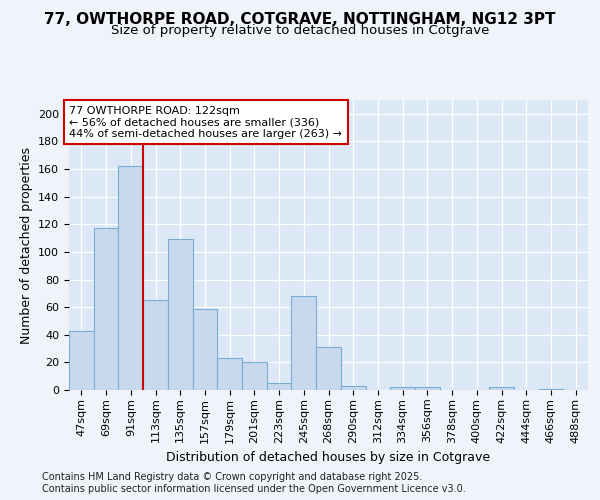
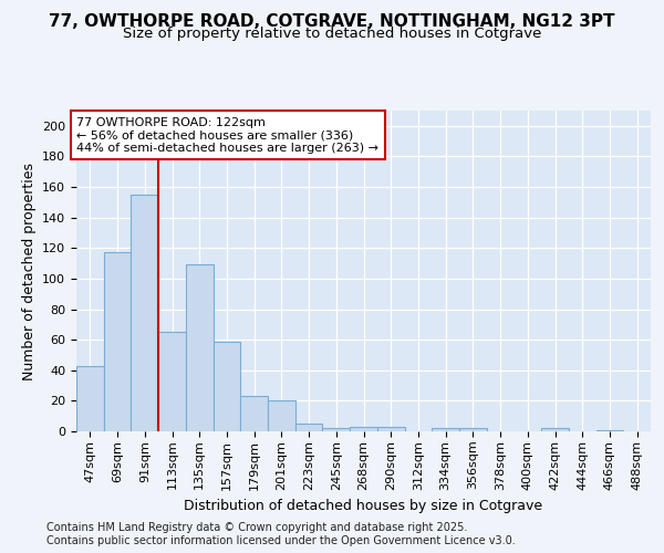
91sqm: 162 -> 155
245sqm: 68 -> 2
268sqm: 31 -> 3
